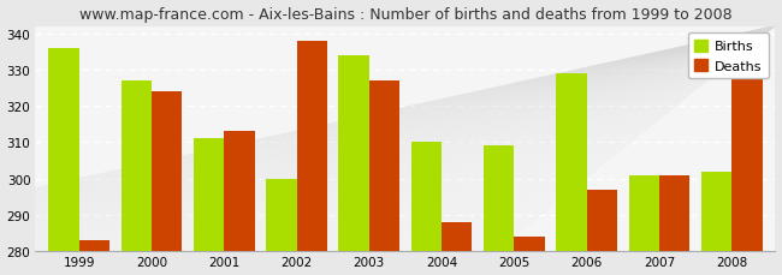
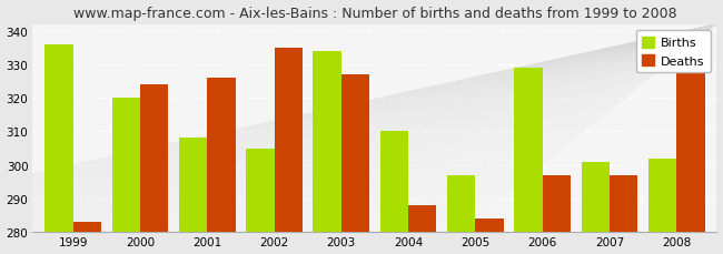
Births/2000: 327 -> 320
Births/2001: 311 -> 308
Deaths/2001: 313 -> 326
Births/2002: 300 -> 305
Deaths/2002: 338 -> 335
Births/2005: 309 -> 297
Deaths/2007: 301 -> 297
